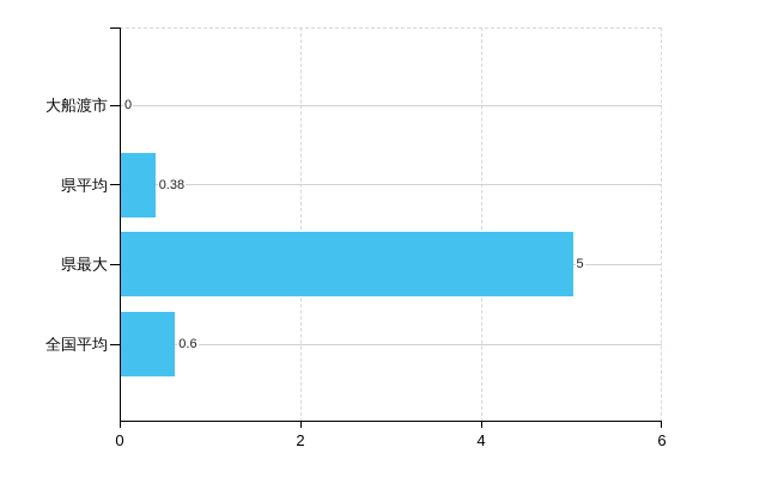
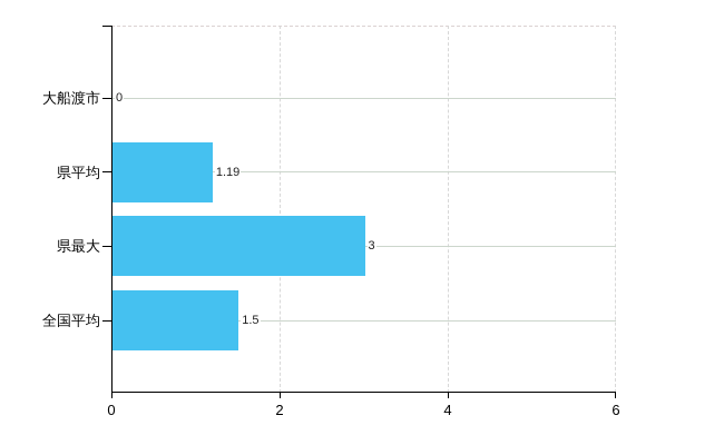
県平均: 0.38 -> 1.19
県最大: 5 -> 3
全国平均: 0.6 -> 1.5
